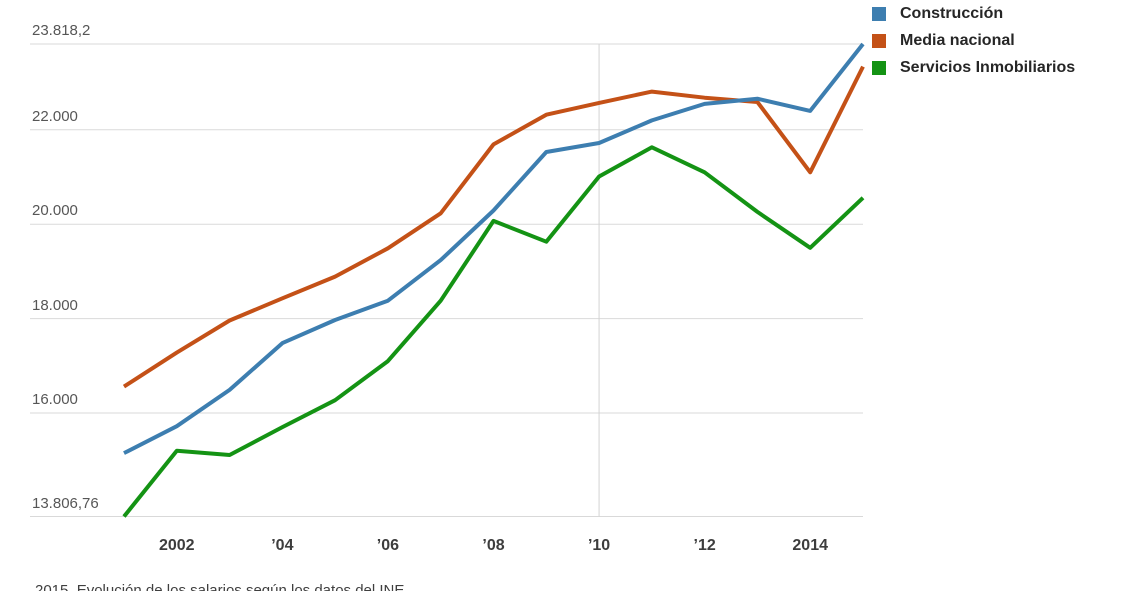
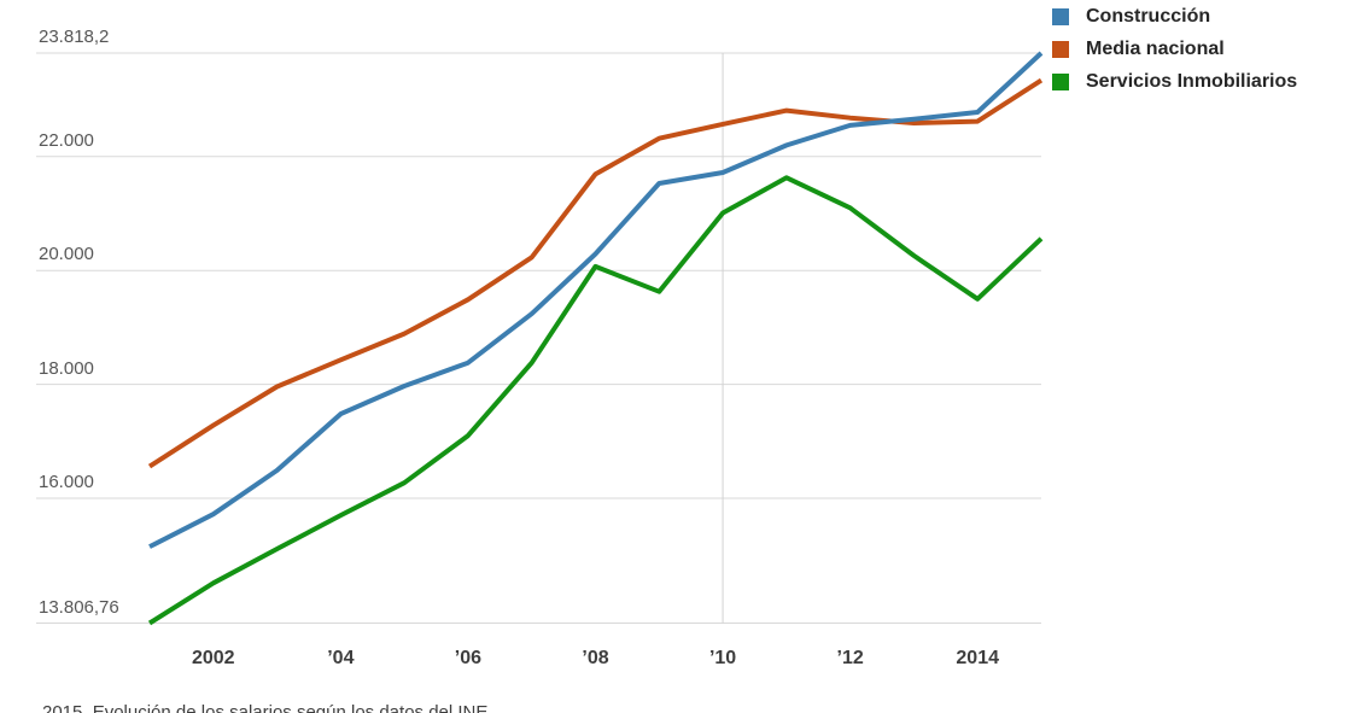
Servicios Inmobiliarios/2002: 15200 -> 14500
Construcción/2014: 22400 -> 22800
Media nacional/2014: 21100 -> 22600
